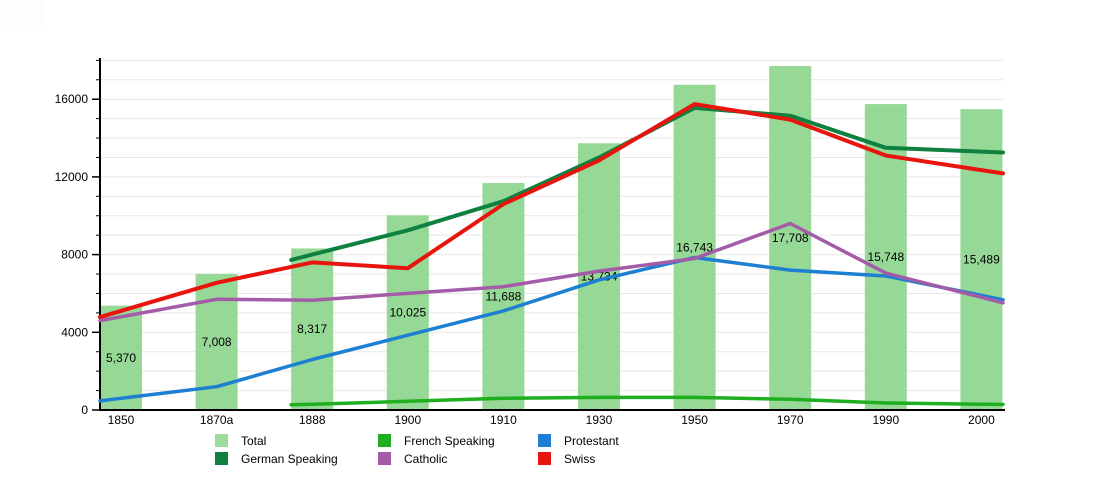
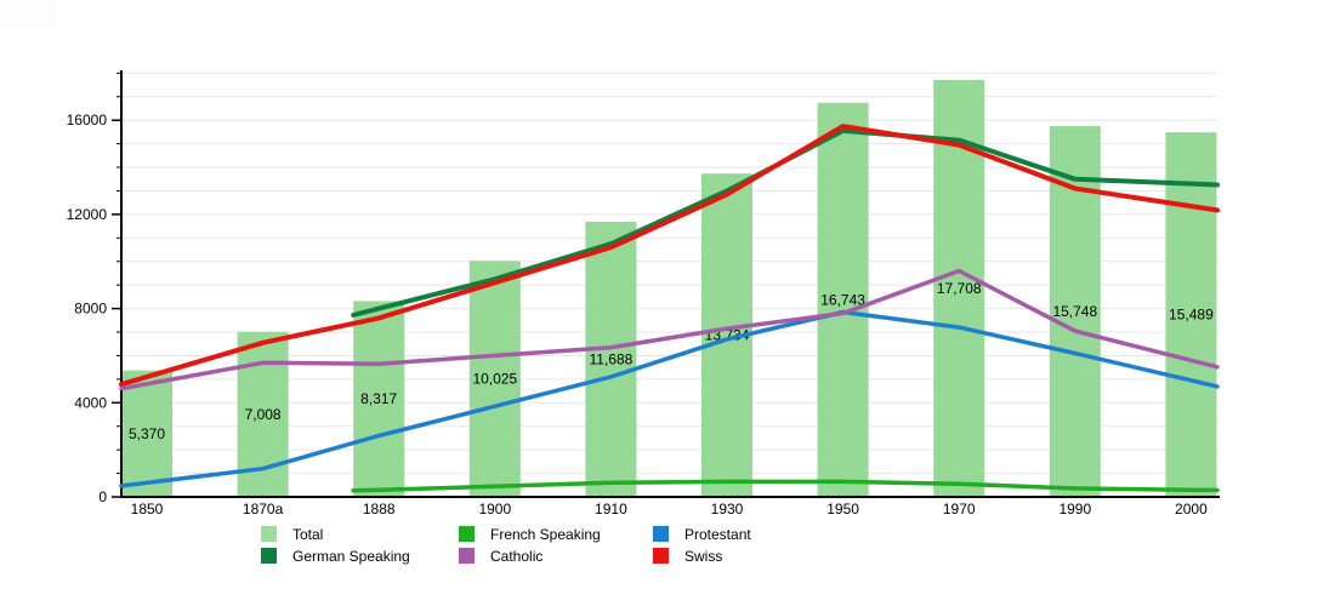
Swiss/1900: 7300 -> 9100
Protestant/1990: 6900 -> 6100
Protestant/2000: 5900 -> 5000
